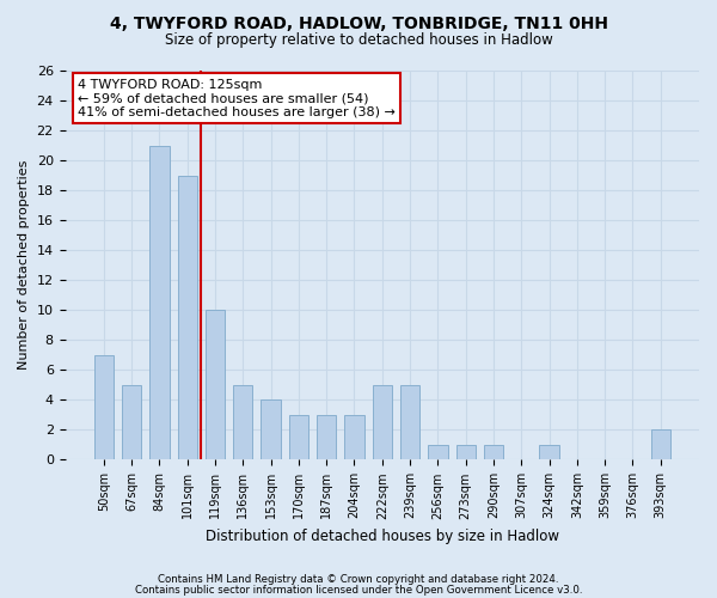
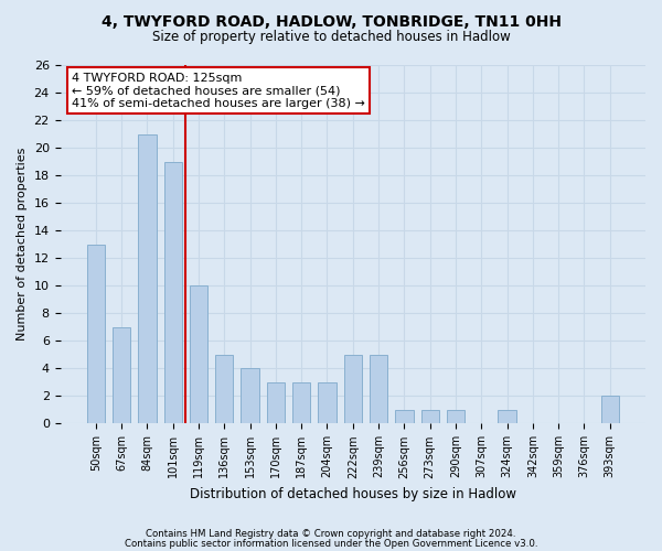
50sqm: 7 -> 13
67sqm: 5 -> 7
